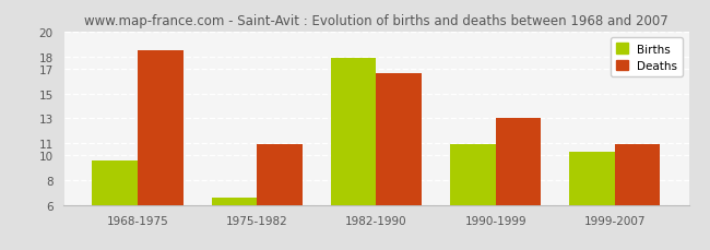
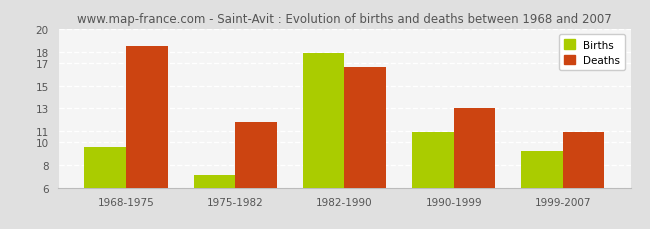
Births/1975-1982: 6.6 -> 7.1
Deaths/1975-1982: 10.9 -> 11.8
Births/1999-2007: 10.3 -> 9.2
